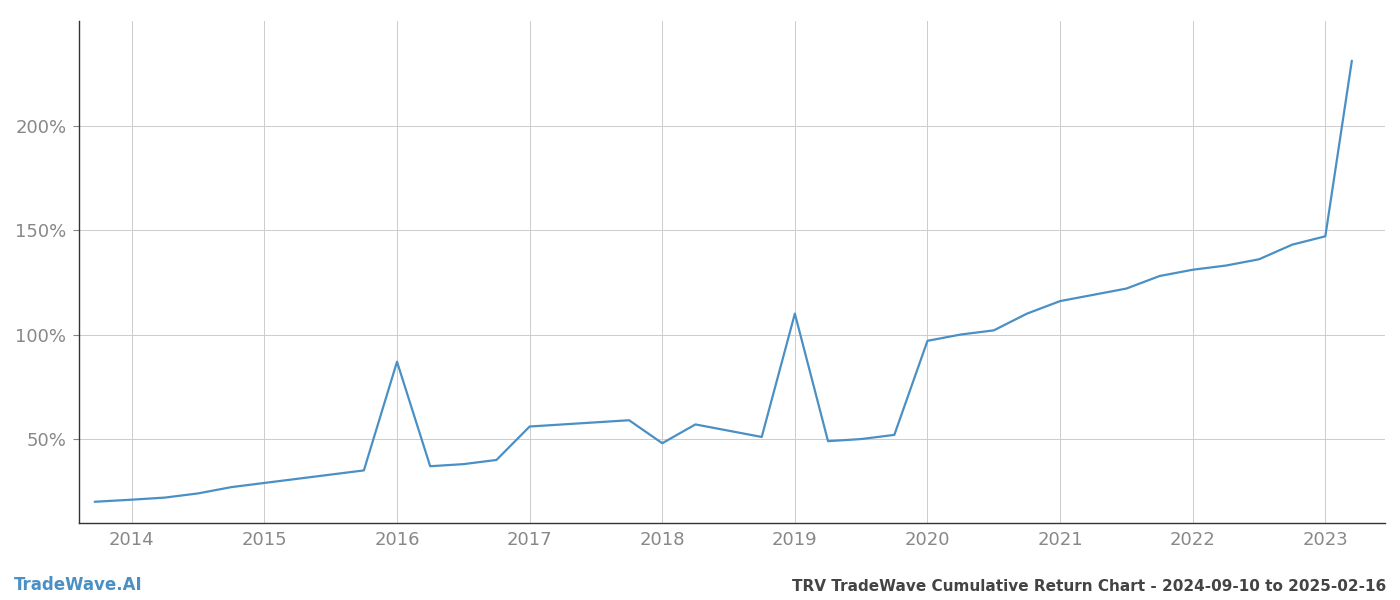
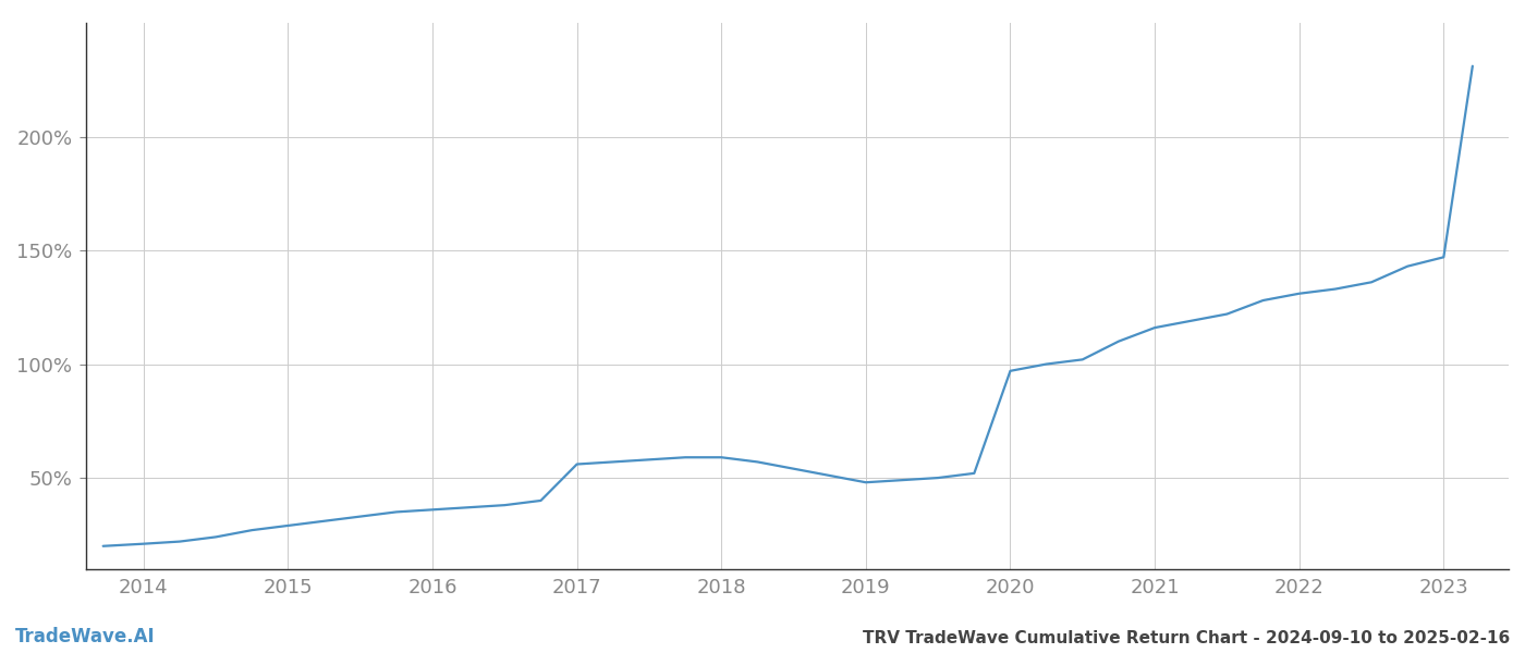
2016: 87% -> 36%
2018: 48% -> 59%
2019: 110% -> 48%
